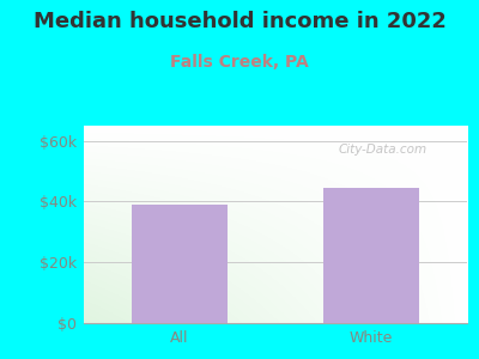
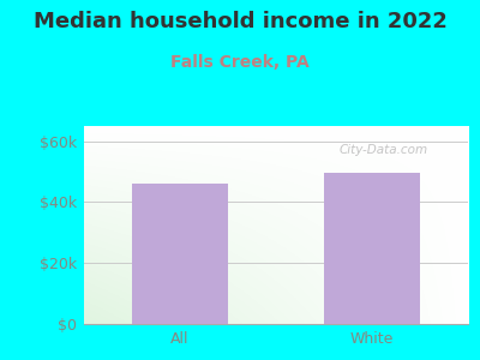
All: $39.0k -> $46.0k
White: $44.5k -> $49.5k
